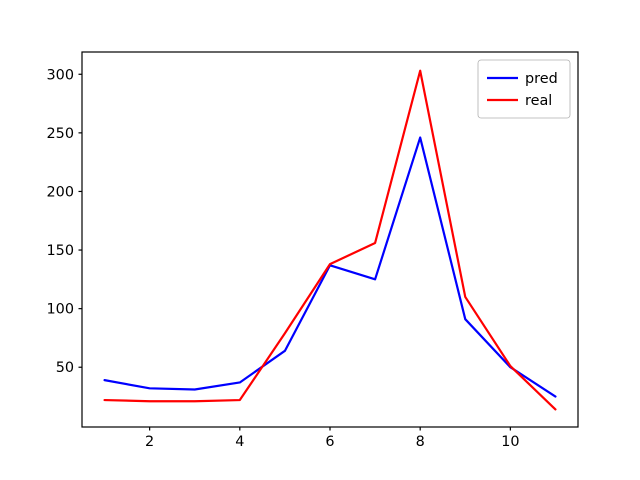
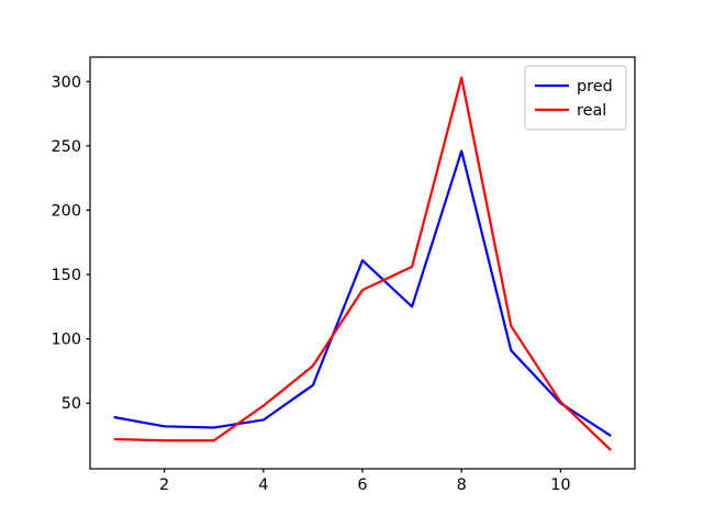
real/4: 22 -> 48
pred/6: 137 -> 161
